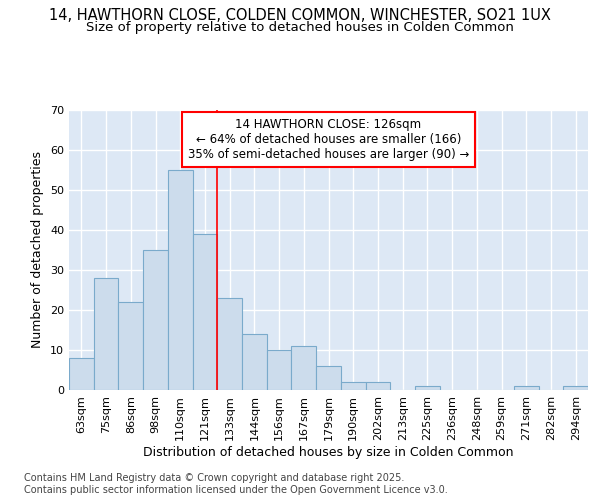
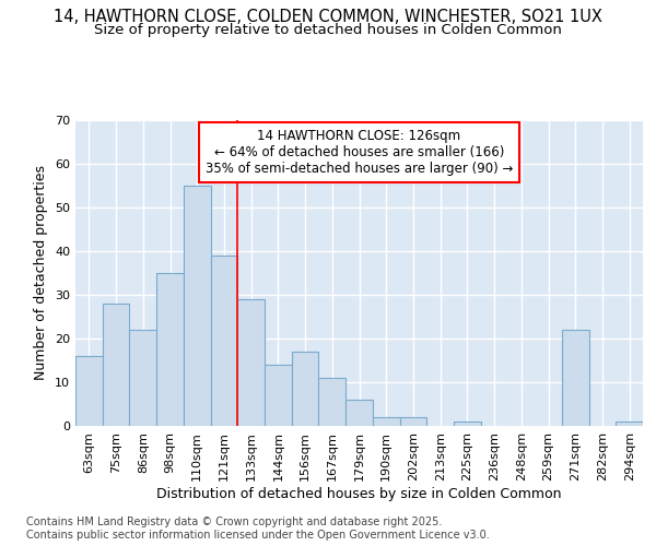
63sqm: 8 -> 16
133sqm: 23 -> 29
156sqm: 10 -> 17
271sqm: 1 -> 22
